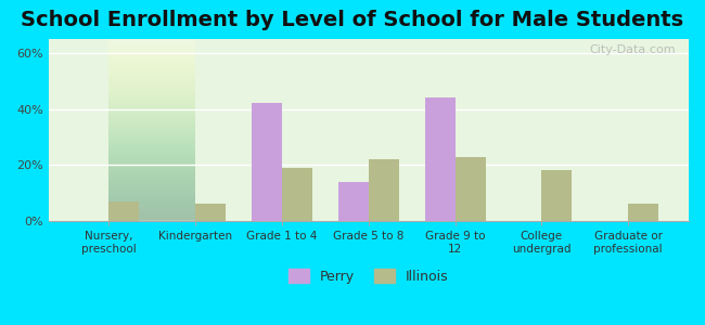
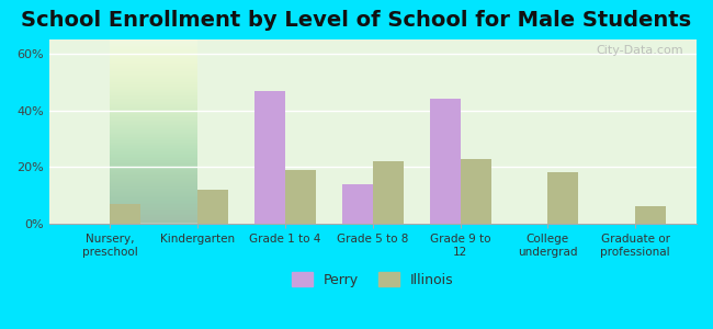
Illinois/Kindergarten: 6% -> 12%
Perry/Grade 1 to 4: 42% -> 47%
